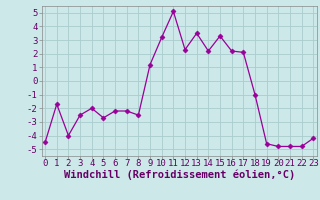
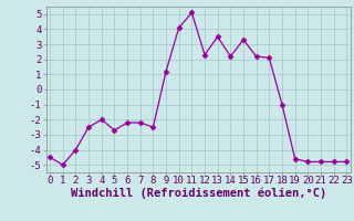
1: -1.7 -> -5.0
10: 3.2 -> 4.1
23: -4.2 -> -4.8
